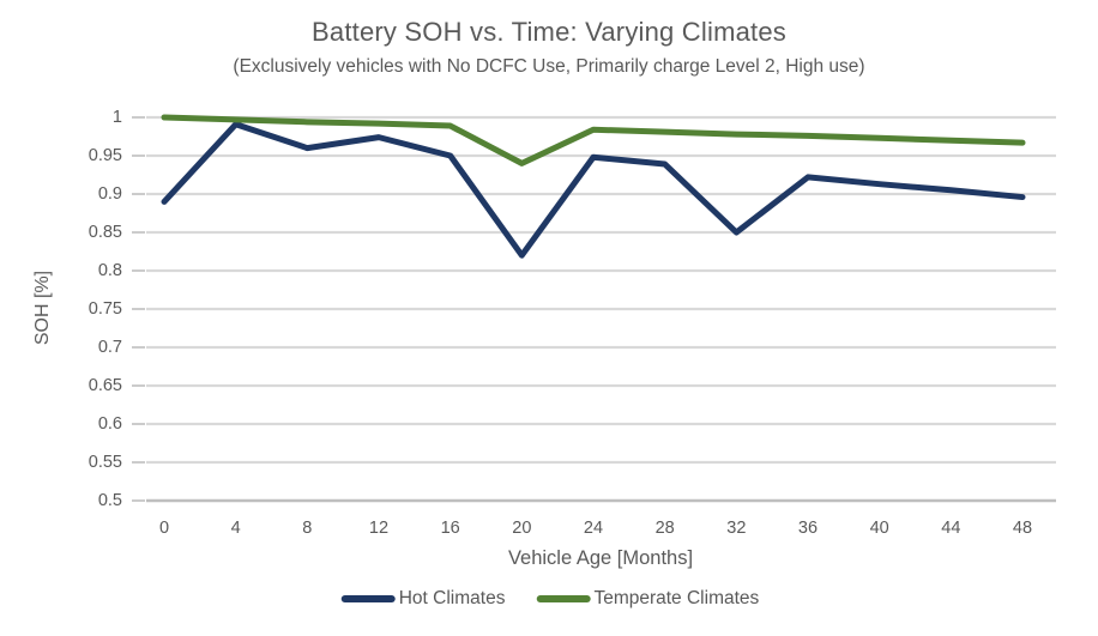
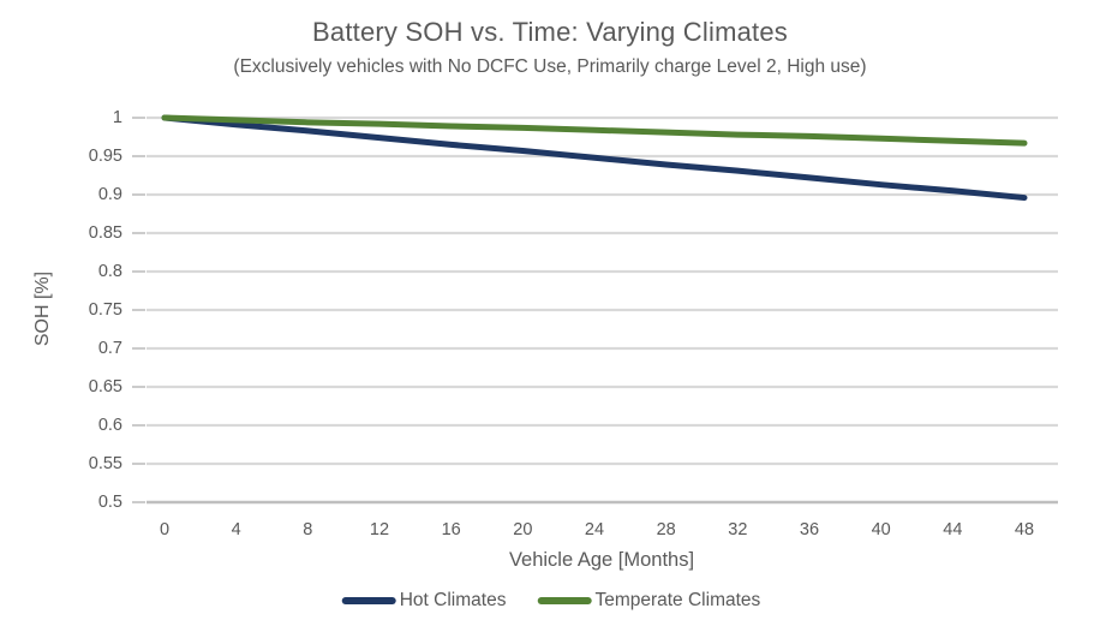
Hot Climates/0: 0.89 -> 1.00
Hot Climates/8: 0.96 -> 0.98
Hot Climates/16: 0.95 -> 0.96
Hot Climates/20: 0.82 -> 0.96
Temperate Climates/20: 0.94 -> 0.99
Hot Climates/32: 0.85 -> 0.93
